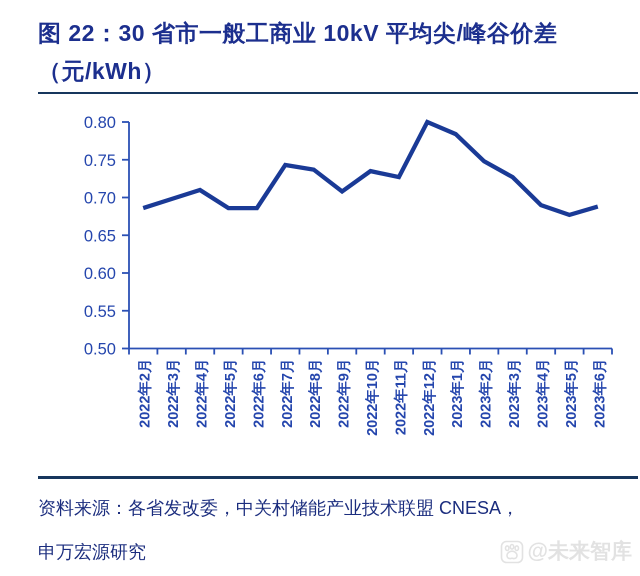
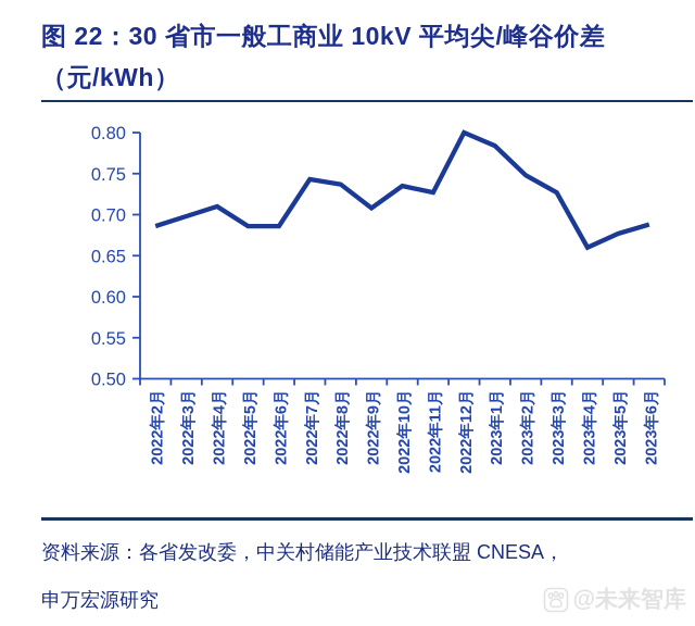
2023年4月: 0.69 -> 0.66
